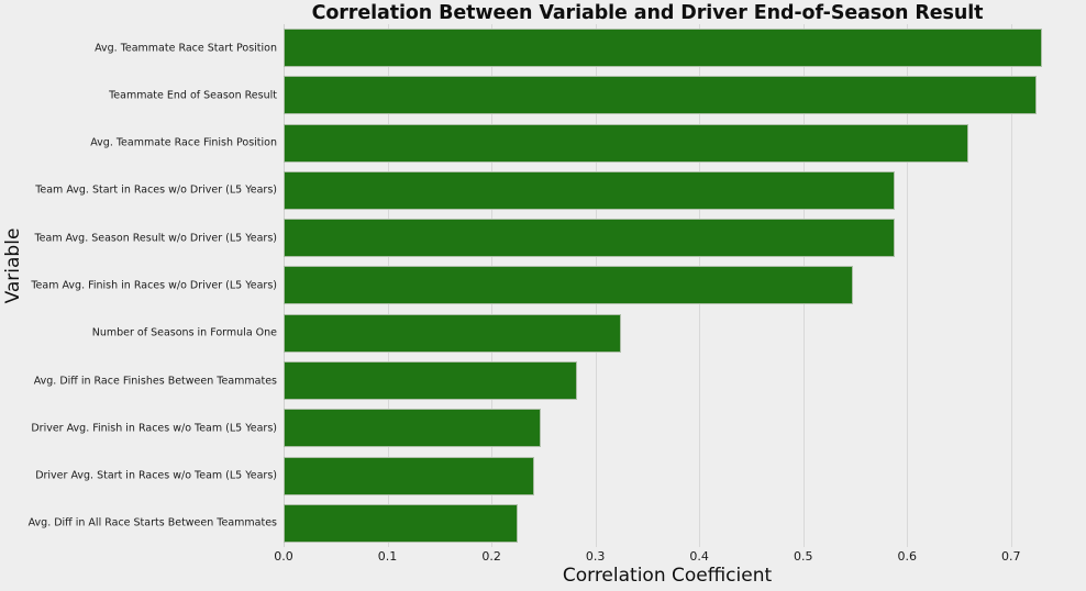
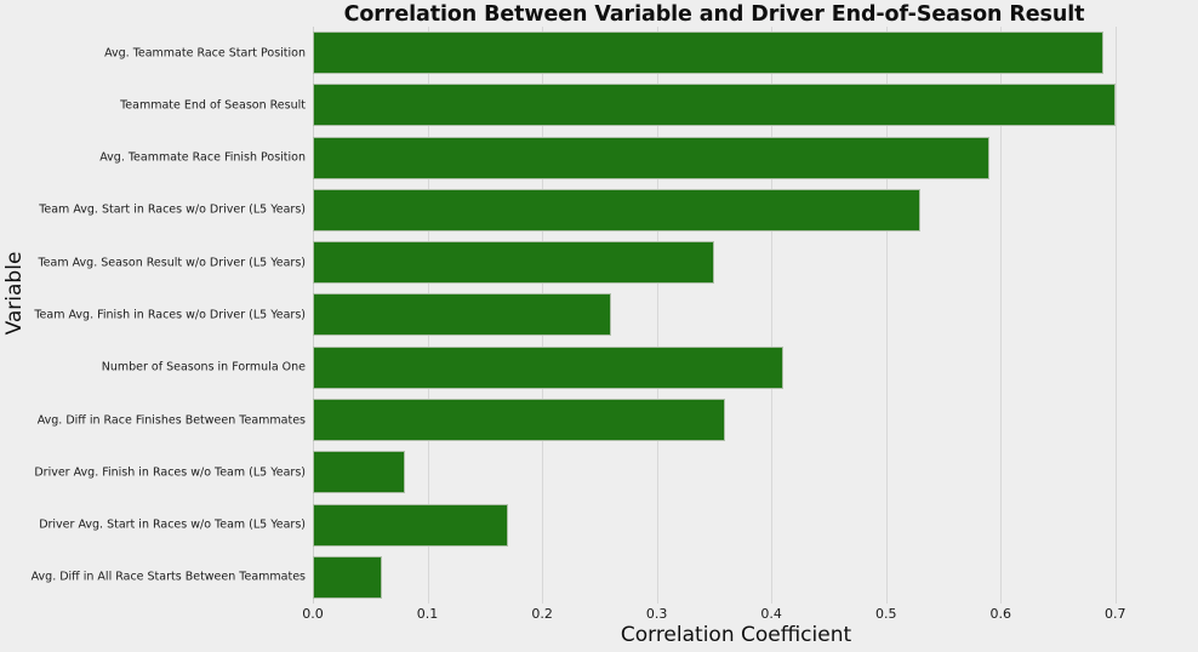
Avg. Teammate Race Start Position: 0.73 -> 0.69
Teammate End of Season Result: 0.72 -> 0.70
Avg. Teammate Race Finish Position: 0.66 -> 0.59
Team Avg. Start in Races w/o Driver (L5 Years): 0.59 -> 0.53
Team Avg. Season Result w/o Driver (L5 Years): 0.59 -> 0.35
Team Avg. Finish in Races w/o Driver (L5 Years): 0.55 -> 0.26
Number of Seasons in Formula One: 0.33 -> 0.41
Avg. Diff in Race Finishes Between Teammates: 0.28 -> 0.36
Driver Avg. Finish in Races w/o Team (L5 Years): 0.25 -> 0.08
Driver Avg. Start in Races w/o Team (L5 Years): 0.24 -> 0.17
Avg. Diff in All Race Starts Between Teammates: 0.23 -> 0.06
